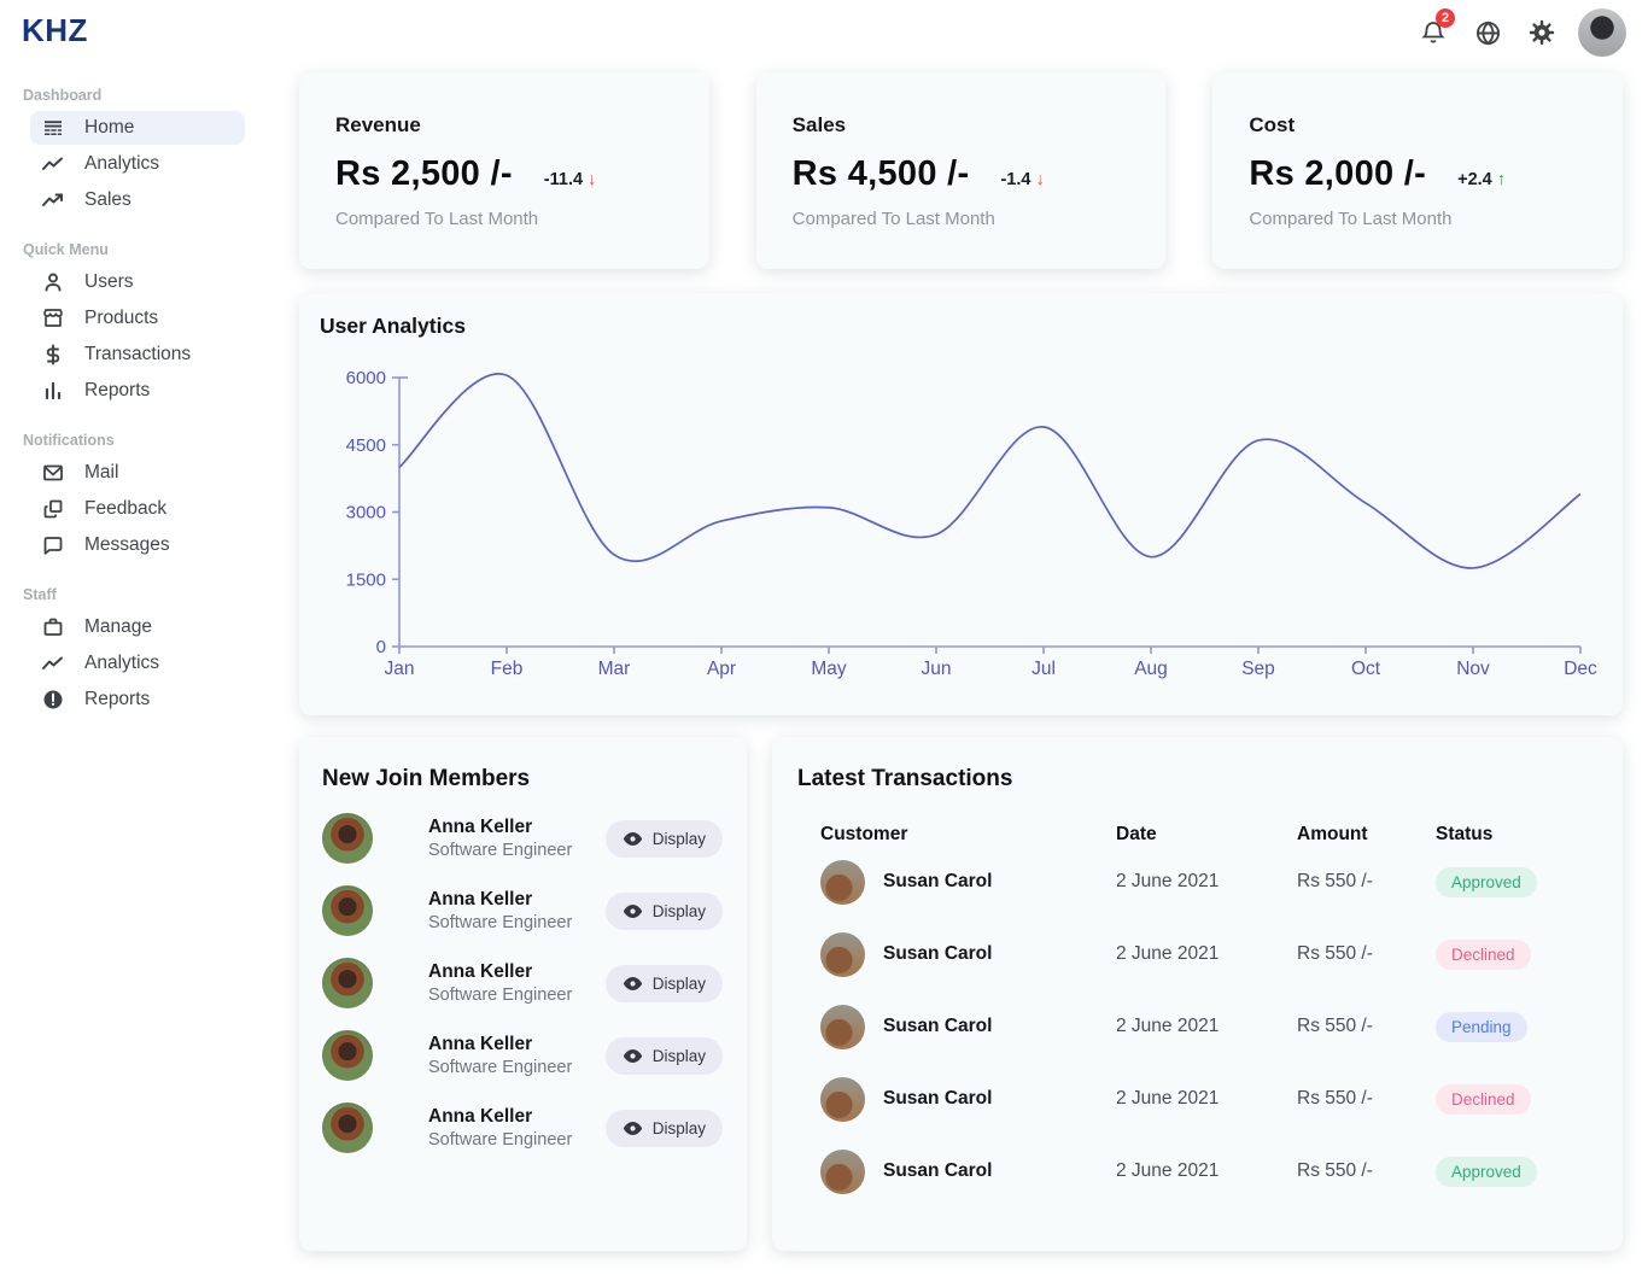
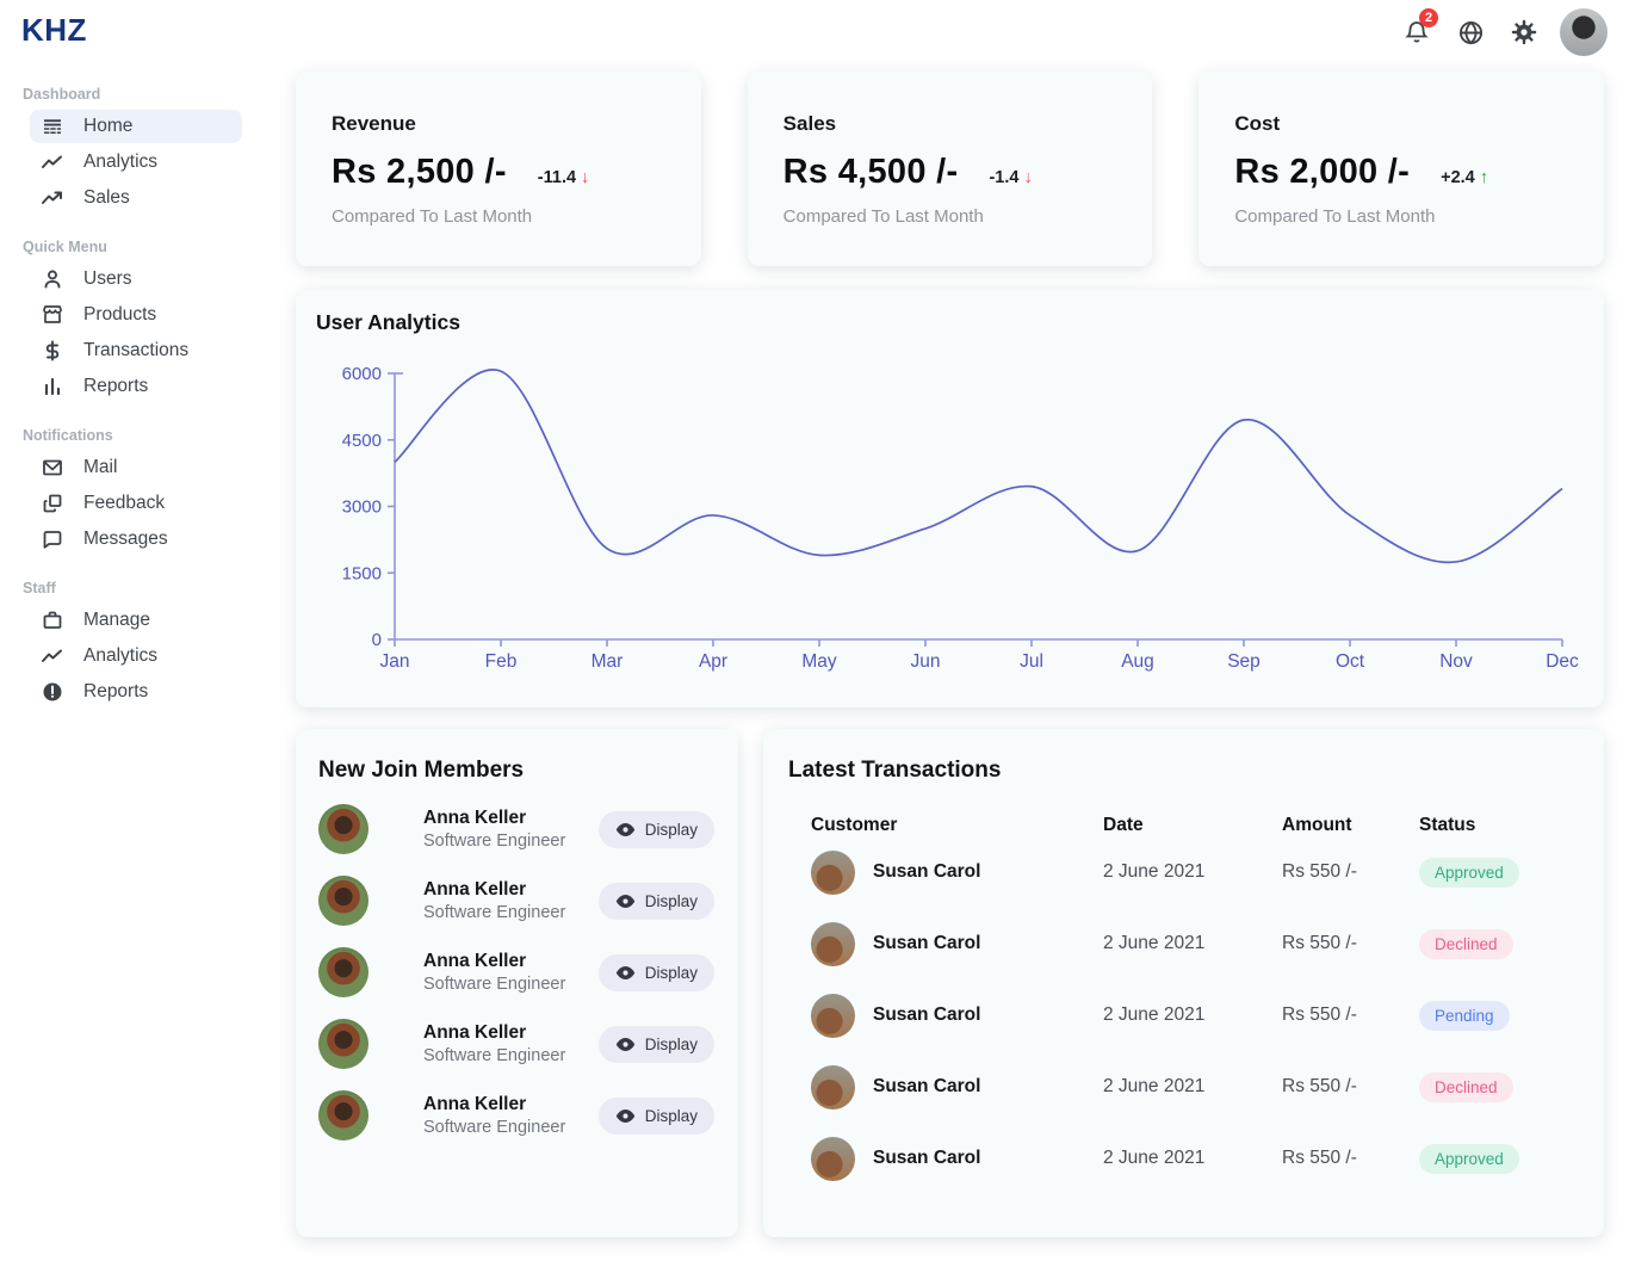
May: 3100 -> 1900
Jul: 4900 -> 3400
Sep: 4600 -> 5000
Oct: 3200 -> 2800
